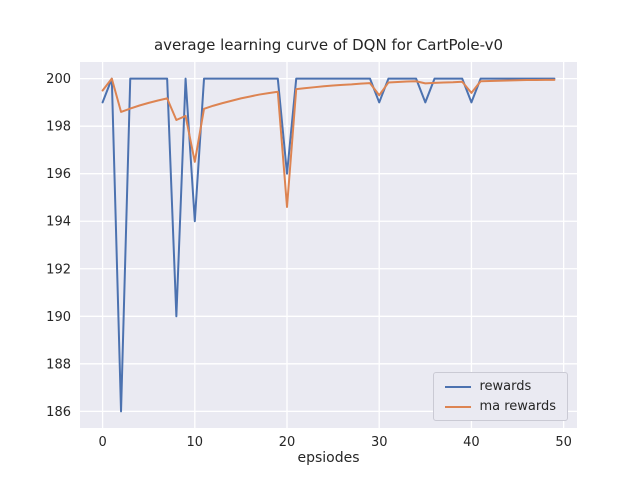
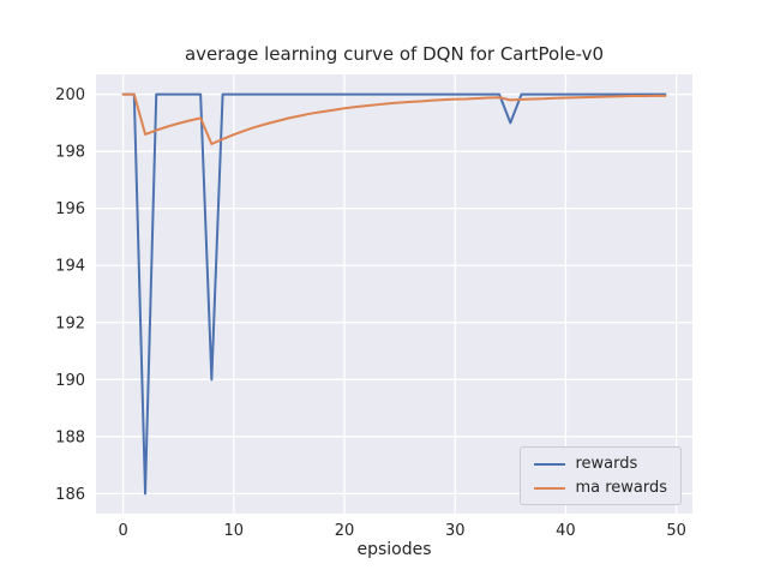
rewards/0: 199 -> 200
ma rewards/0: 199.5 -> 200.0
rewards/10: 194 -> 200
ma rewards/10: 196.5 -> 198.6
rewards/20: 196 -> 200
ma rewards/20: 194.6 -> 199.5
rewards/30: 199 -> 200
ma rewards/30: 199.3 -> 199.8
rewards/40: 199 -> 200
ma rewards/40: 199.4 -> 199.9
